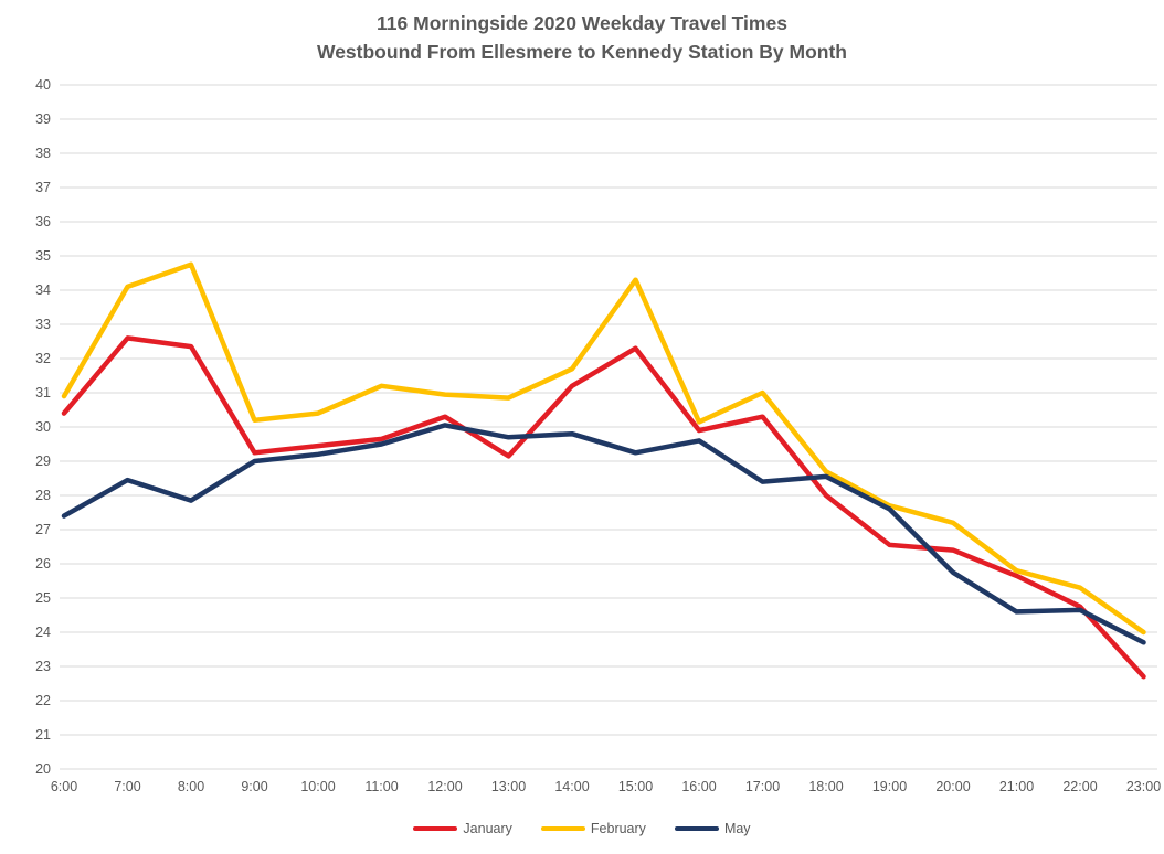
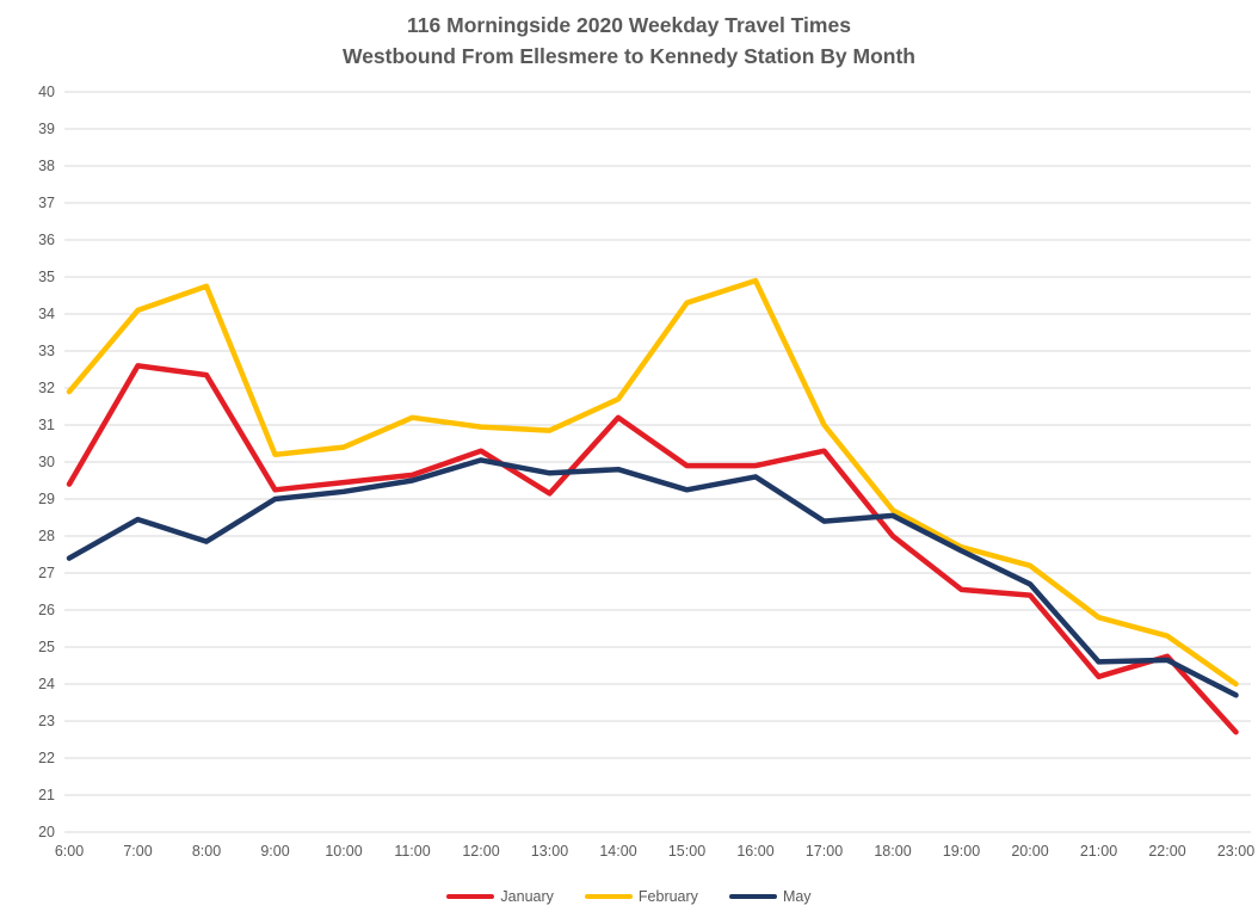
January/6:00: 30.4 -> 29.4
February/6:00: 30.9 -> 31.9
January/15:00: 32.3 -> 29.9
February/16:00: 30.1 -> 34.9
May/20:00: 25.8 -> 26.7
January/21:00: 25.6 -> 24.2
